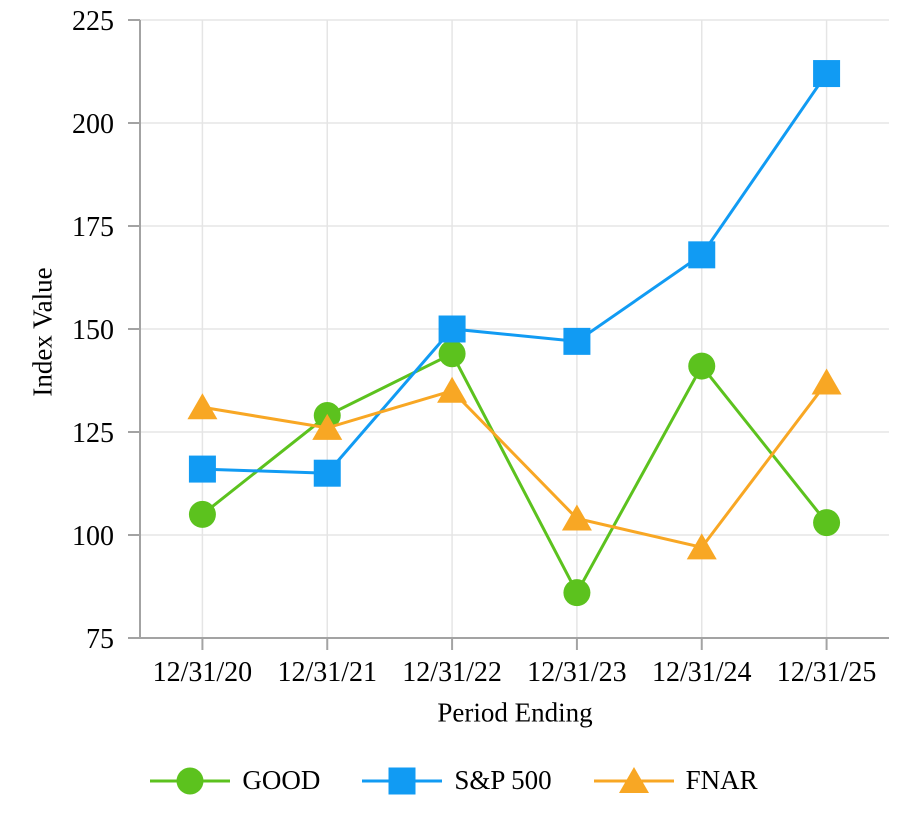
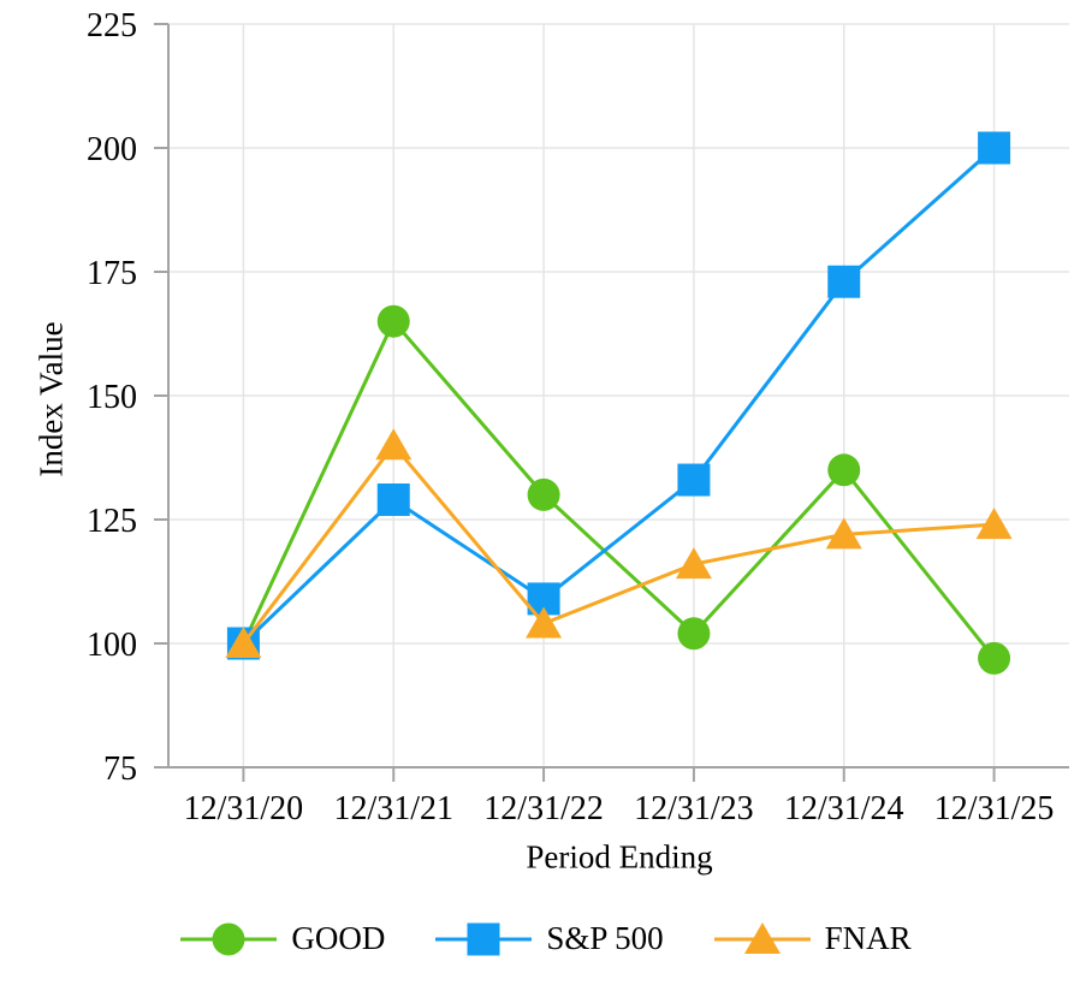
GOOD/12/31/20: 105 -> 100
S&P 500/12/31/20: 116 -> 100
FNAR/12/31/20: 131 -> 100
GOOD/12/31/21: 129 -> 165
S&P 500/12/31/21: 115 -> 129
FNAR/12/31/21: 126 -> 140
GOOD/12/31/22: 144 -> 130
S&P 500/12/31/22: 150 -> 109
FNAR/12/31/22: 135 -> 104
GOOD/12/31/23: 86 -> 102
S&P 500/12/31/23: 147 -> 133
FNAR/12/31/23: 104 -> 116
GOOD/12/31/24: 141 -> 135
S&P 500/12/31/24: 168 -> 173
FNAR/12/31/24: 97 -> 122
GOOD/12/31/25: 103 -> 97
S&P 500/12/31/25: 212 -> 200
FNAR/12/31/25: 137 -> 124
